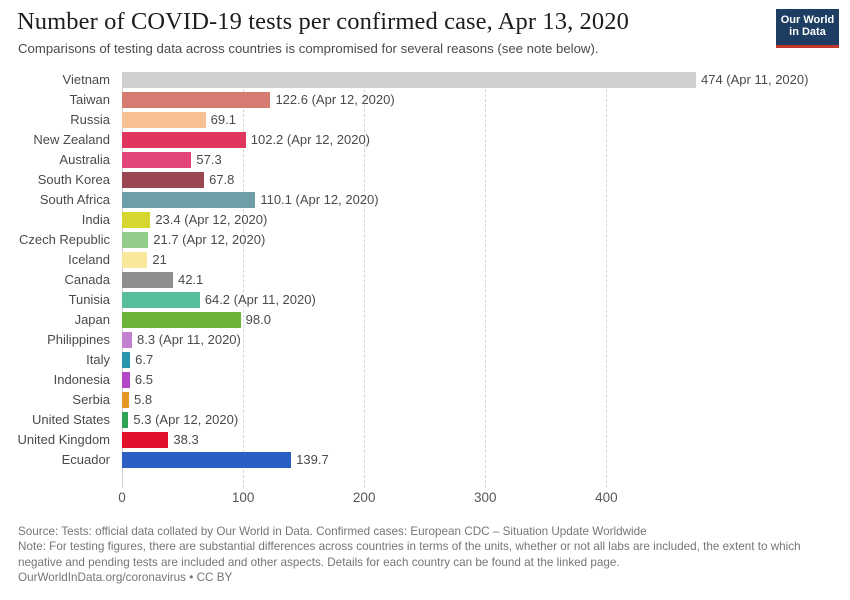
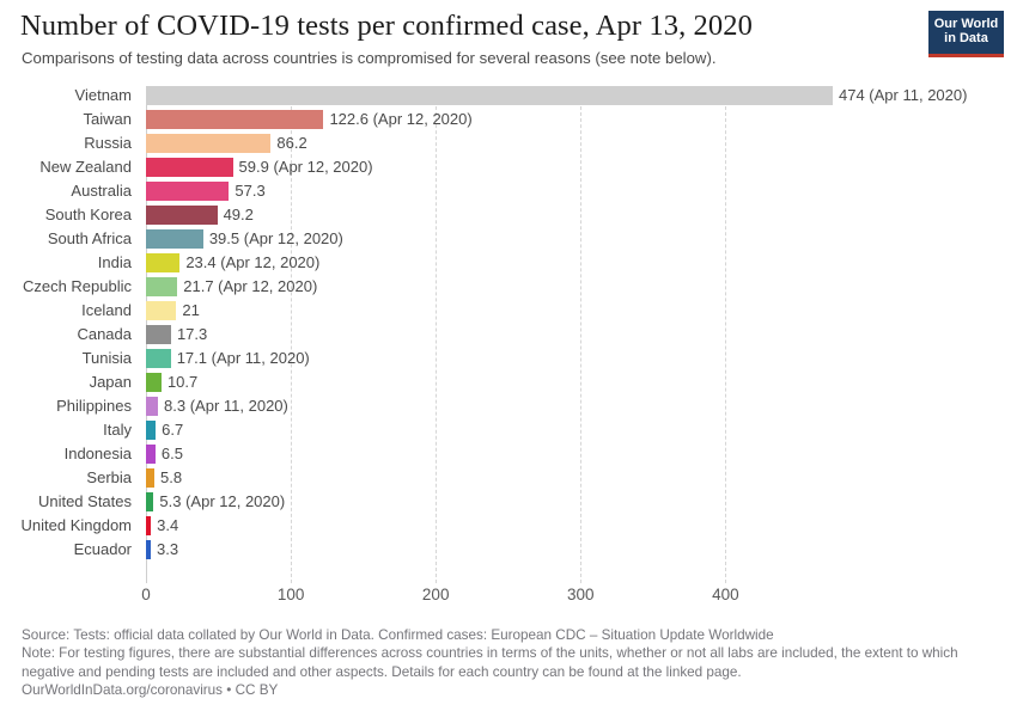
Russia: 69.1 -> 86.2
New Zealand: 102.2 -> 59.9
South Korea: 67.8 -> 49.2
South Africa: 110.1 -> 39.5
Canada: 42.1 -> 17.3
Tunisia: 64.2 -> 17.1
Japan: 98.0 -> 10.7
United Kingdom: 38.3 -> 3.4
Ecuador: 139.7 -> 3.3
